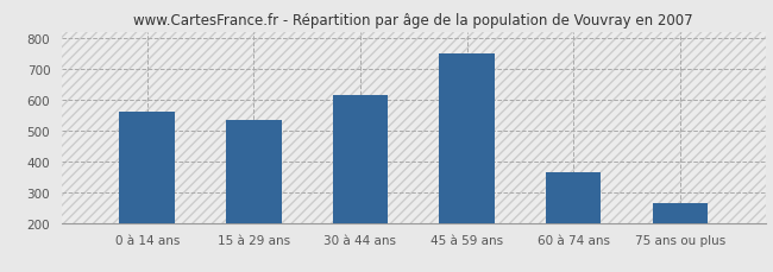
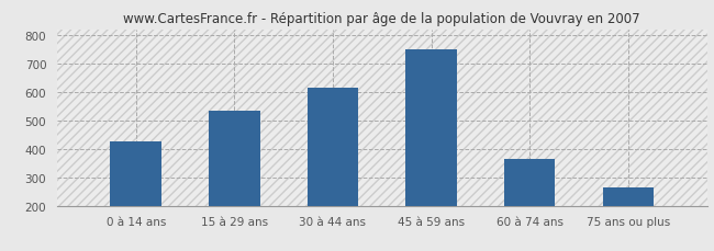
0 à 14 ans: 562 -> 425
